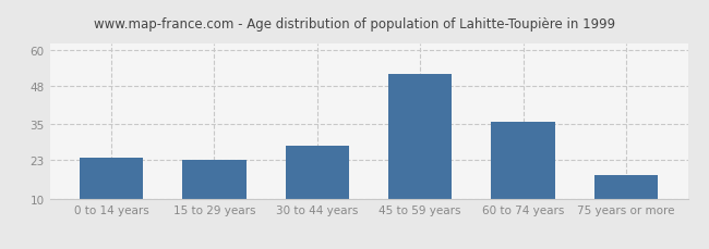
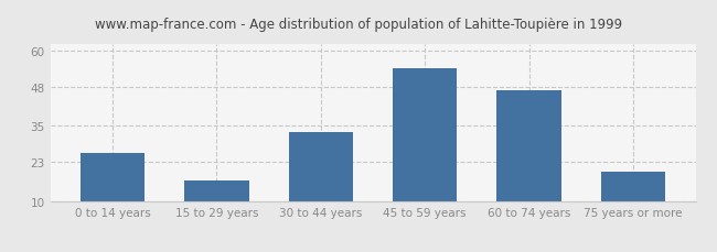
0 to 14 years: 24 -> 26
15 to 29 years: 23 -> 17
30 to 44 years: 28 -> 33
45 to 59 years: 52 -> 54
60 to 74 years: 36 -> 47
75 years or more: 18 -> 20
